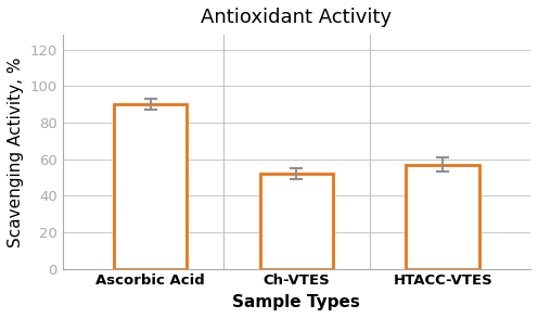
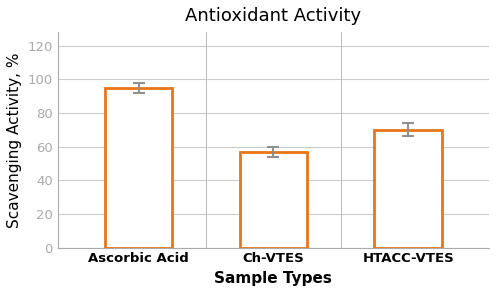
Ascorbic Acid: 90 -> 95
Ch-VTES: 52 -> 57
HTACC-VTES: 57 -> 70
